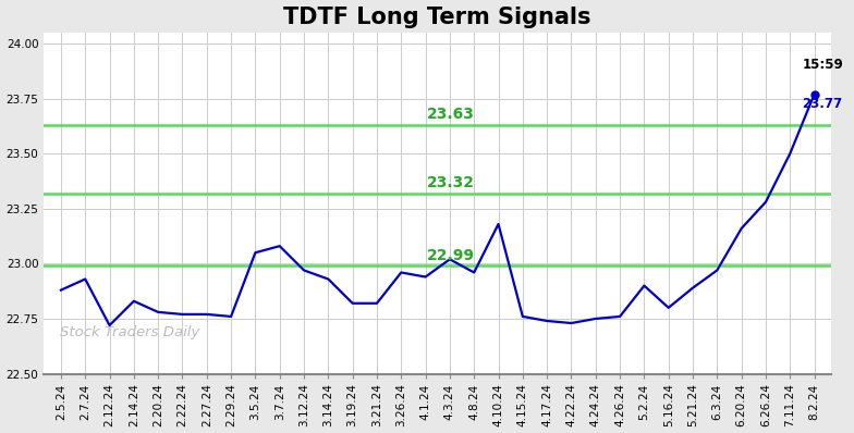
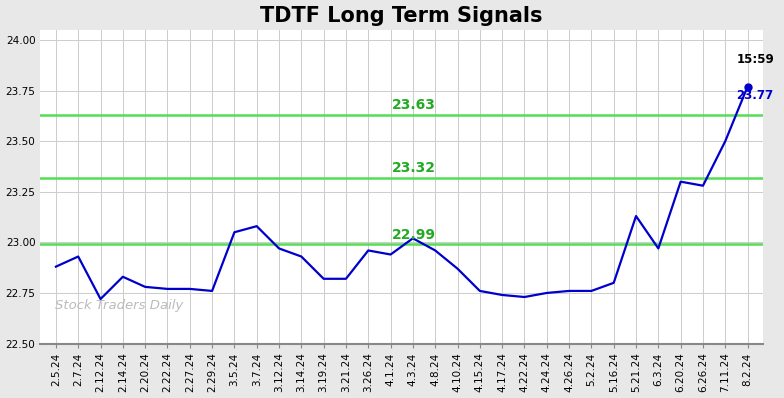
4.10.24: 23.18 -> 22.87
5.2.24: 22.90 -> 22.76
5.21.24: 22.89 -> 23.13
6.20.24: 23.16 -> 23.30
